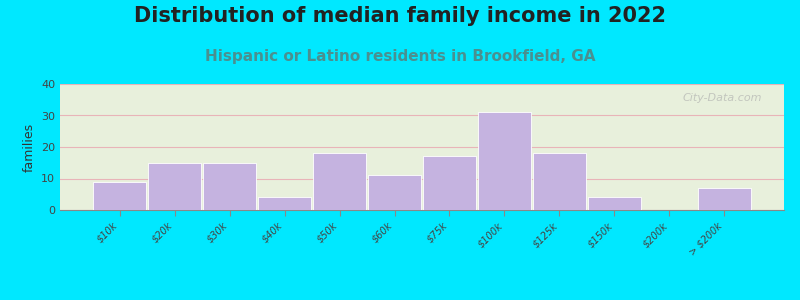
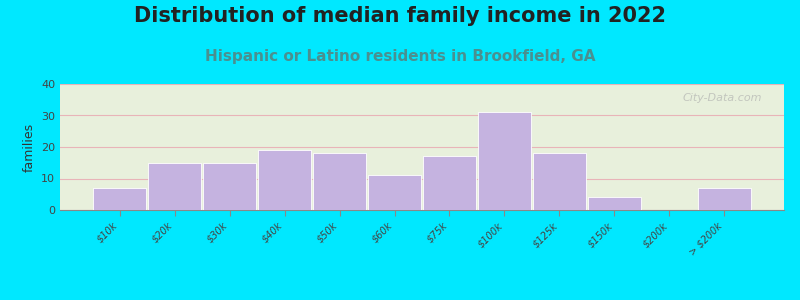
$10k: 9 -> 7
$40k: 4 -> 19
